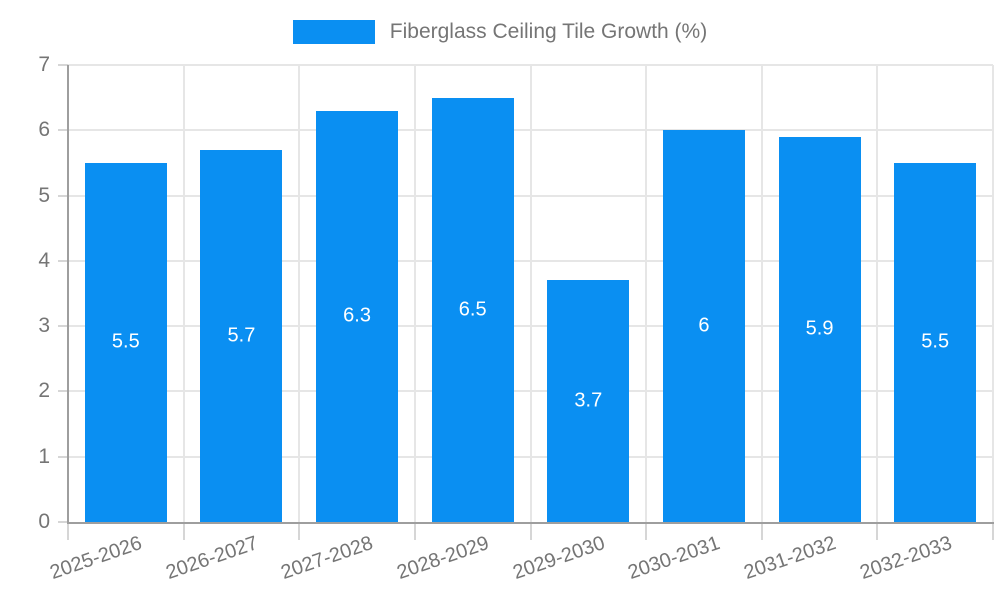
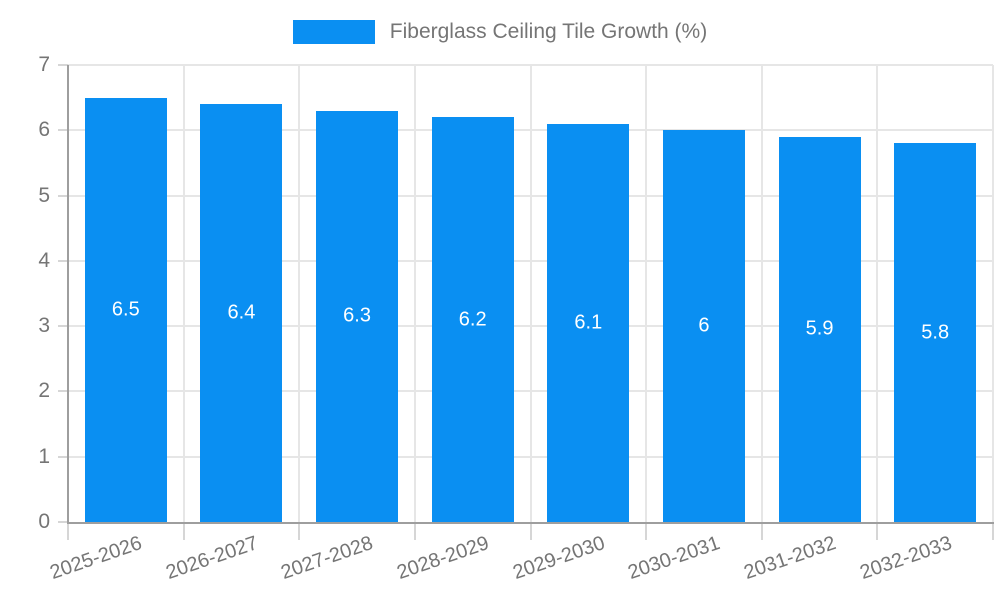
2025-2026: 5.5 -> 6.5
2026-2027: 5.7 -> 6.4
2028-2029: 6.5 -> 6.2
2029-2030: 3.7 -> 6.1
2032-2033: 5.5 -> 5.8
